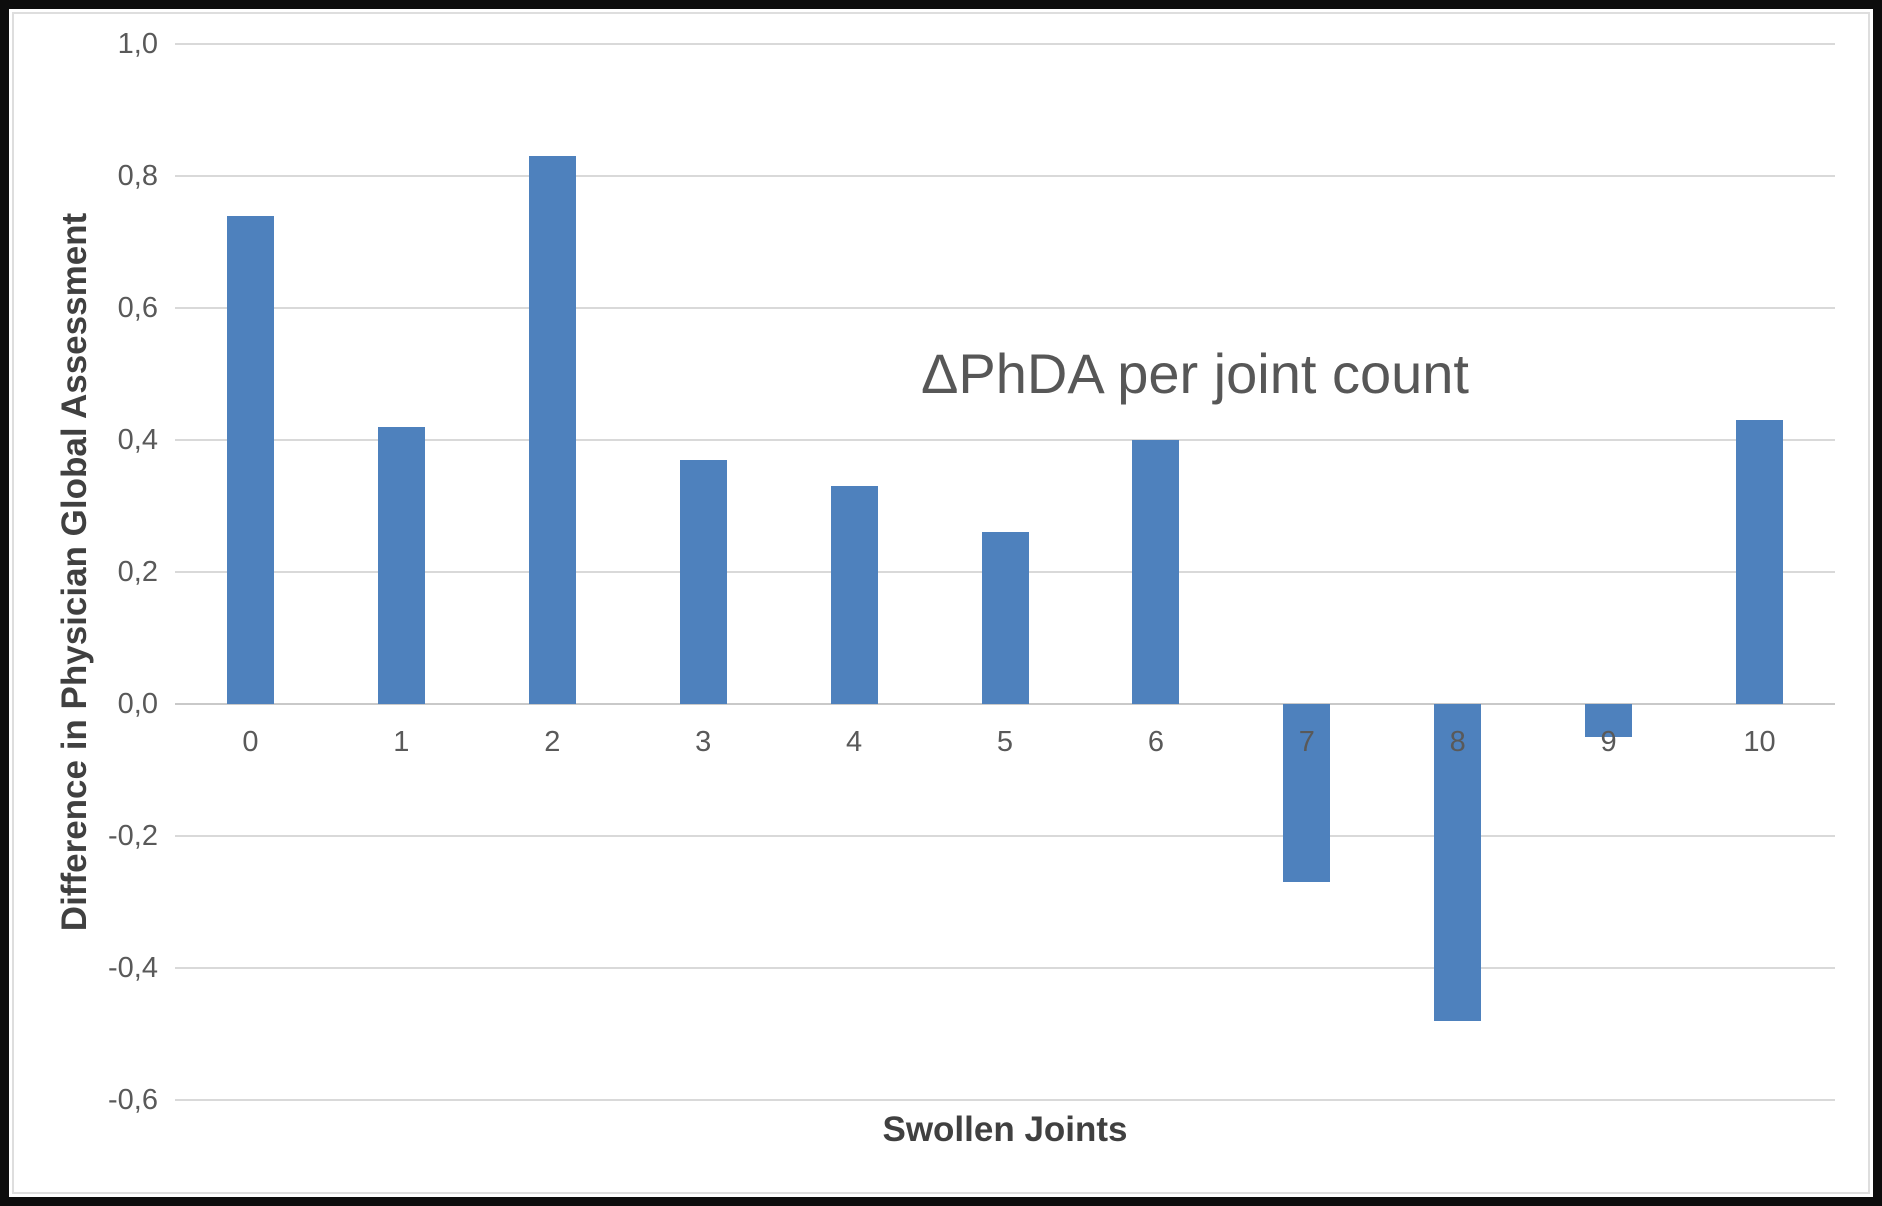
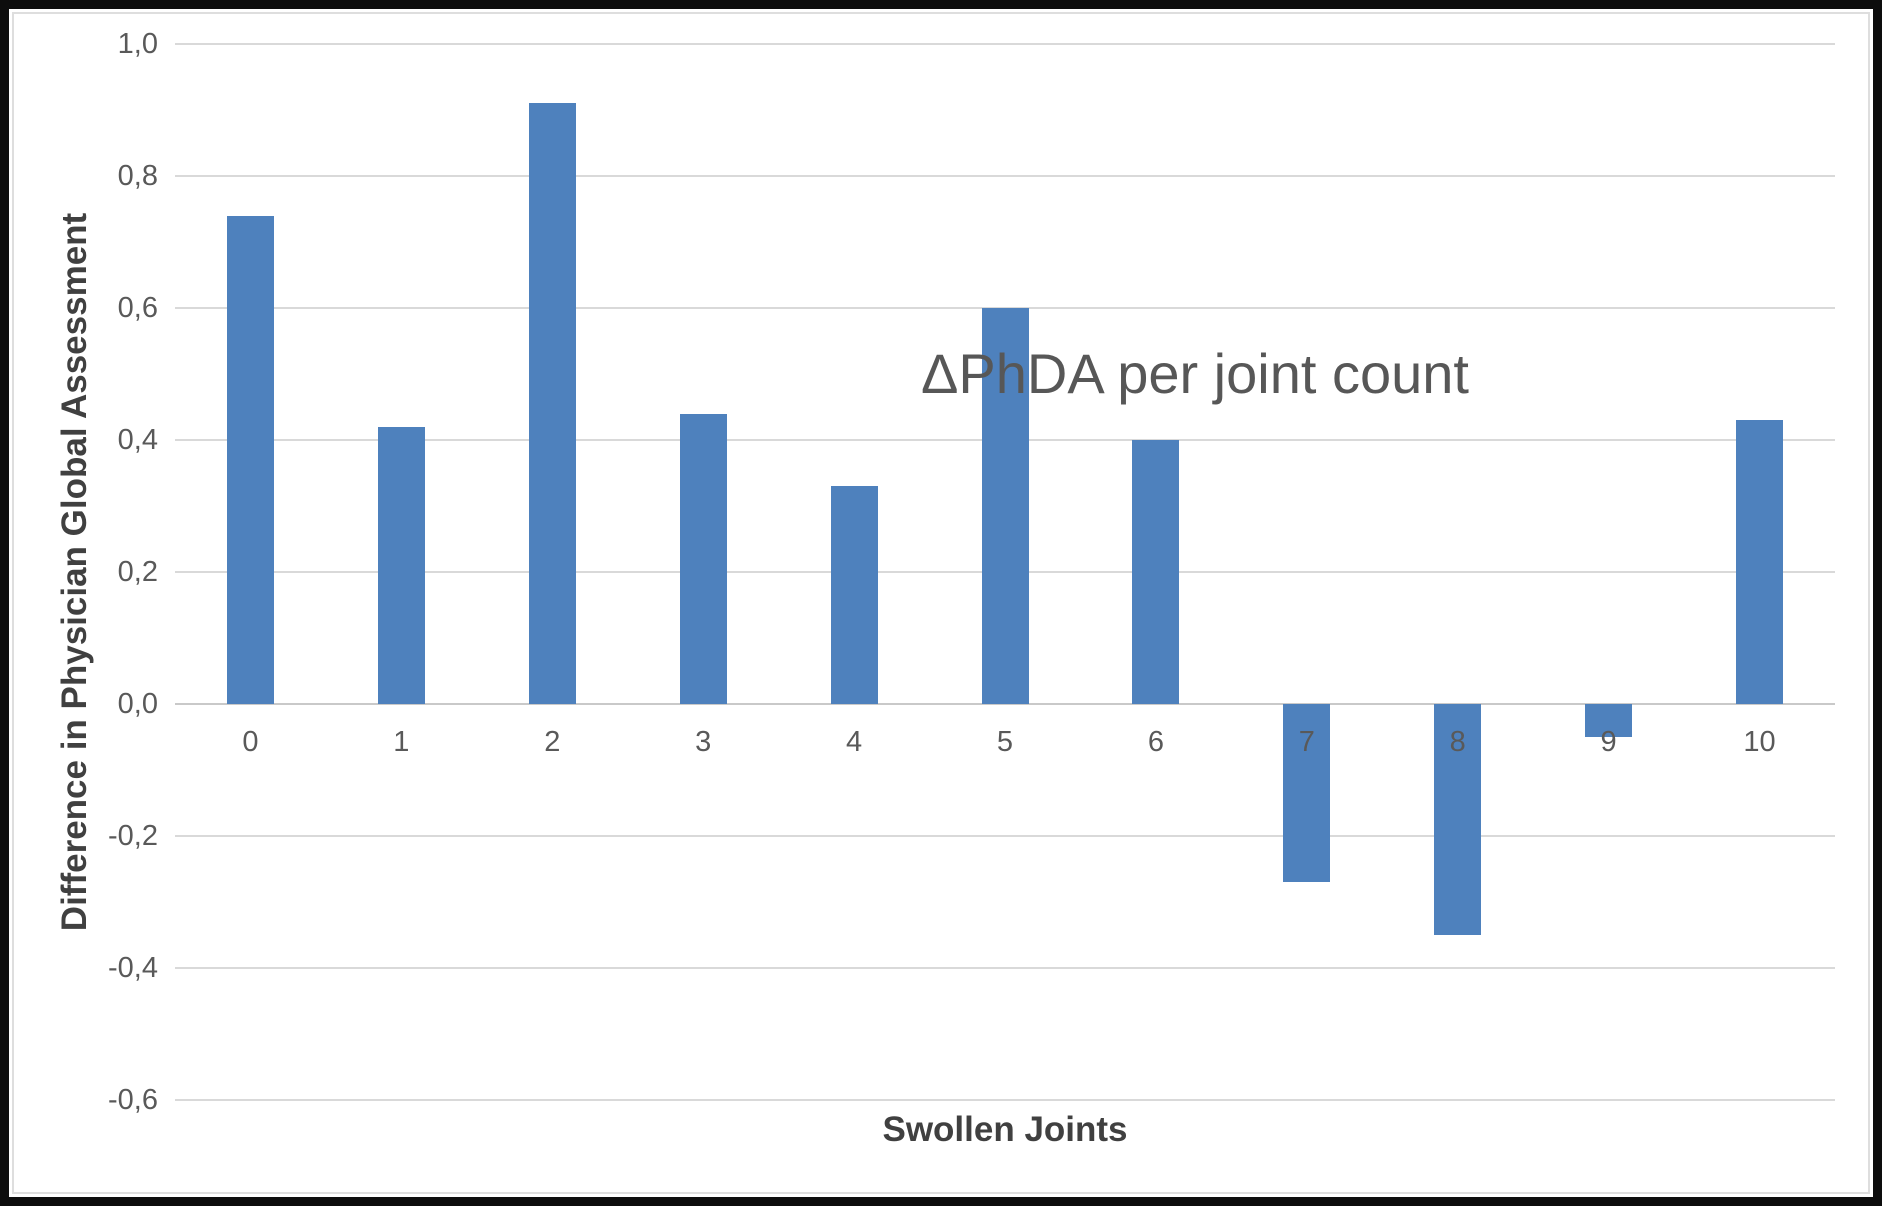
2: 0,83 -> 0,91
3: 0,37 -> 0,44
5: 0,26 -> 0,60
8: -0,48 -> -0,35
